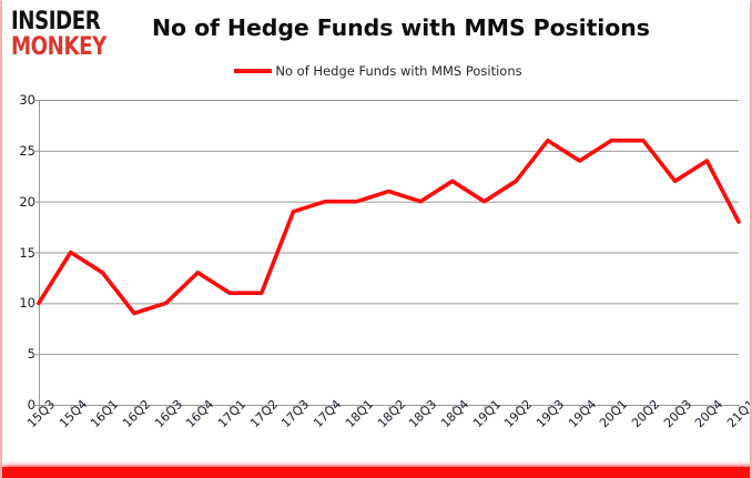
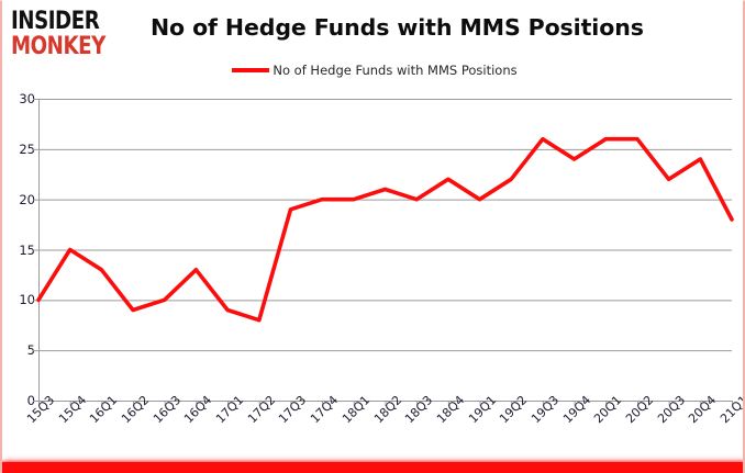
17Q1: 11 -> 9
17Q2: 11 -> 8
